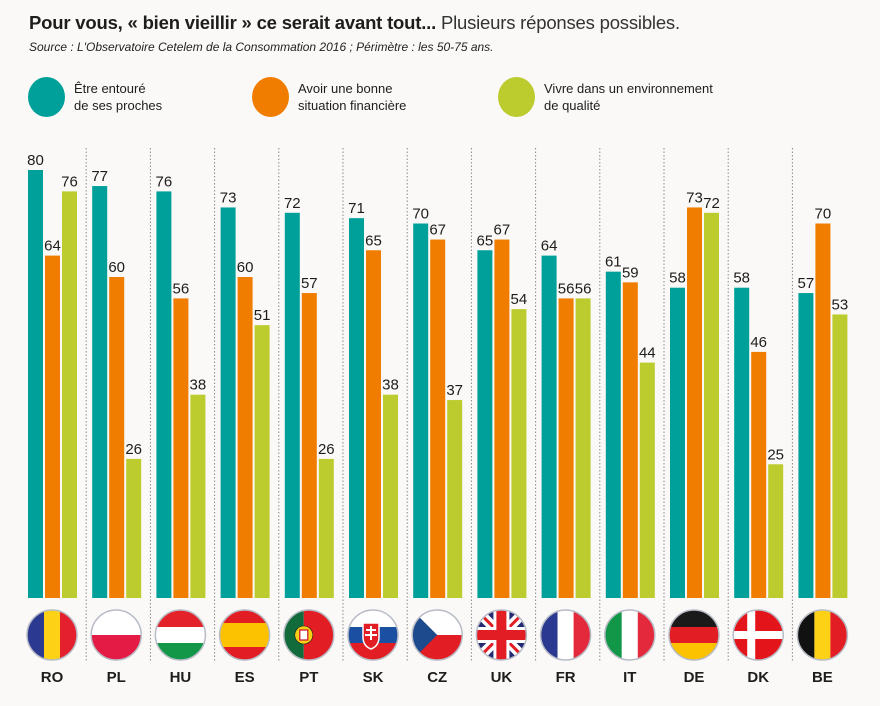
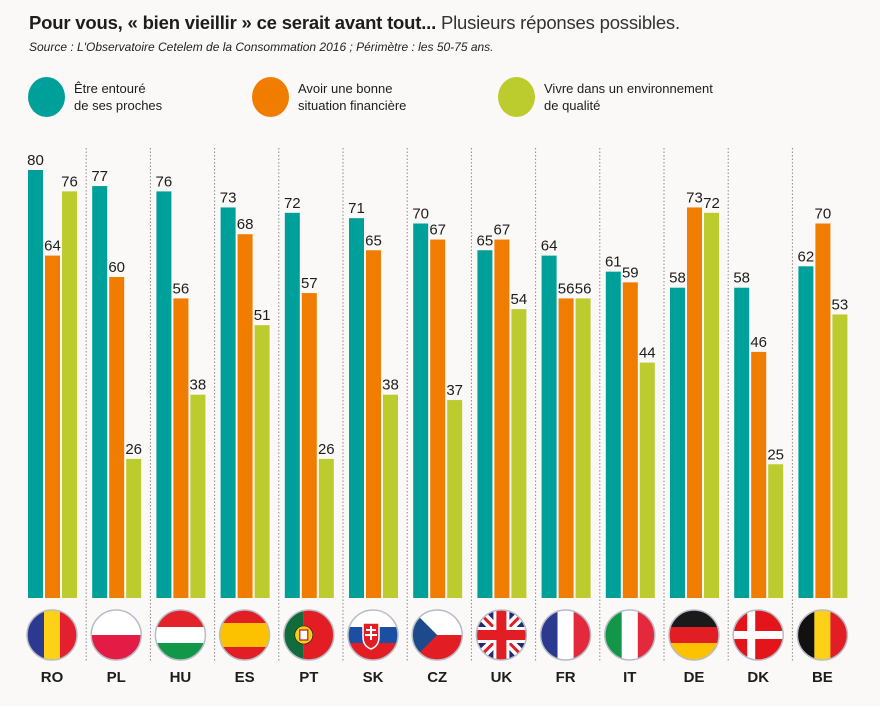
Avoir une bonne situation financière/ES: 60 -> 68
Être entouré de ses proches/BE: 57 -> 62
